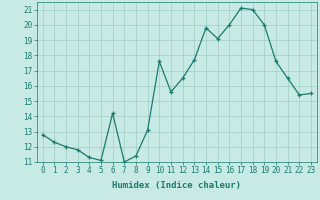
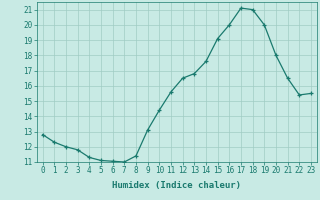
6: 14.2 -> 11.1
10: 17.6 -> 14.4
13: 17.7 -> 16.8
14: 19.8 -> 17.6
20: 17.6 -> 18.0
